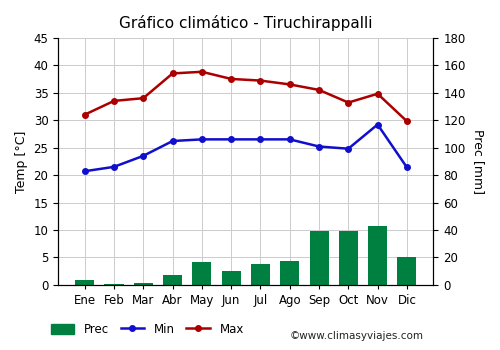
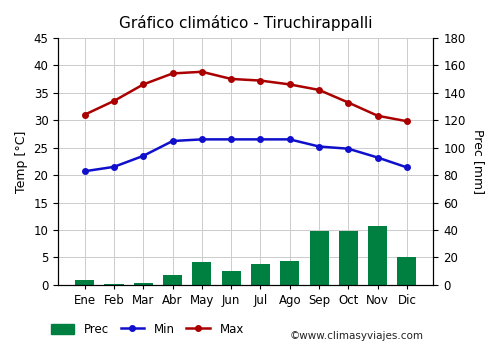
Max/Mar: 34.0 -> 36.5
Min/Nov: 29.2 -> 23.2
Max/Nov: 34.8 -> 30.8
